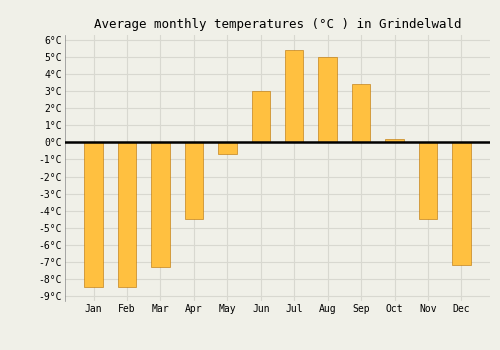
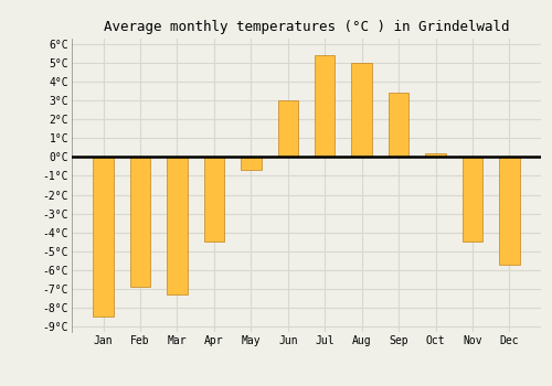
Feb: -8.5°C -> -6.9°C
Dec: -7.2°C -> -5.7°C
